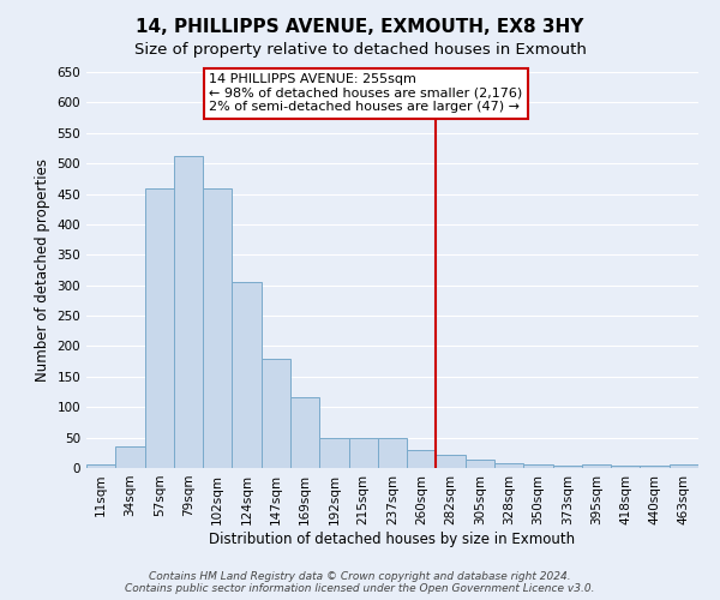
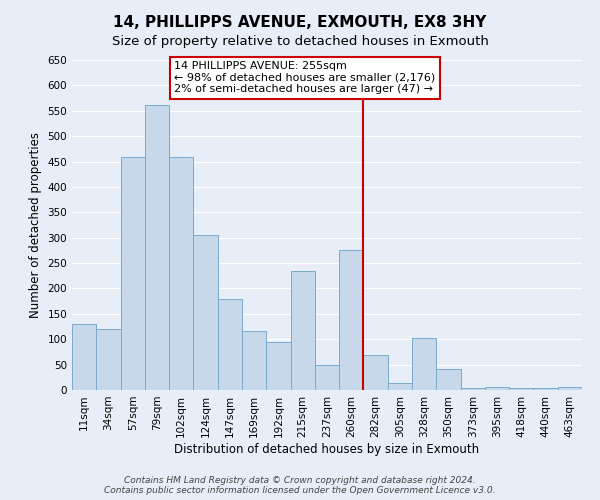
11sqm: 5 -> 130
34sqm: 35 -> 120
79sqm: 513 -> 562
192sqm: 50 -> 94
215sqm: 50 -> 234
260sqm: 29 -> 276
282sqm: 21 -> 68
328sqm: 7 -> 102
350sqm: 5 -> 42
